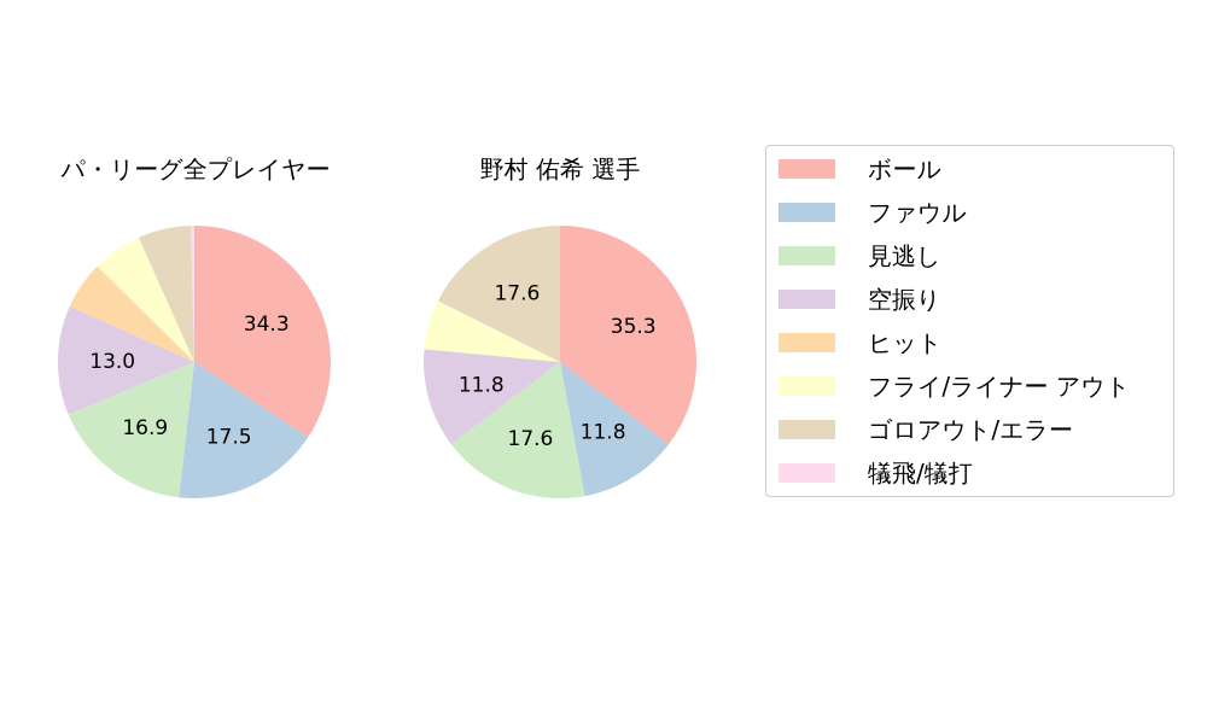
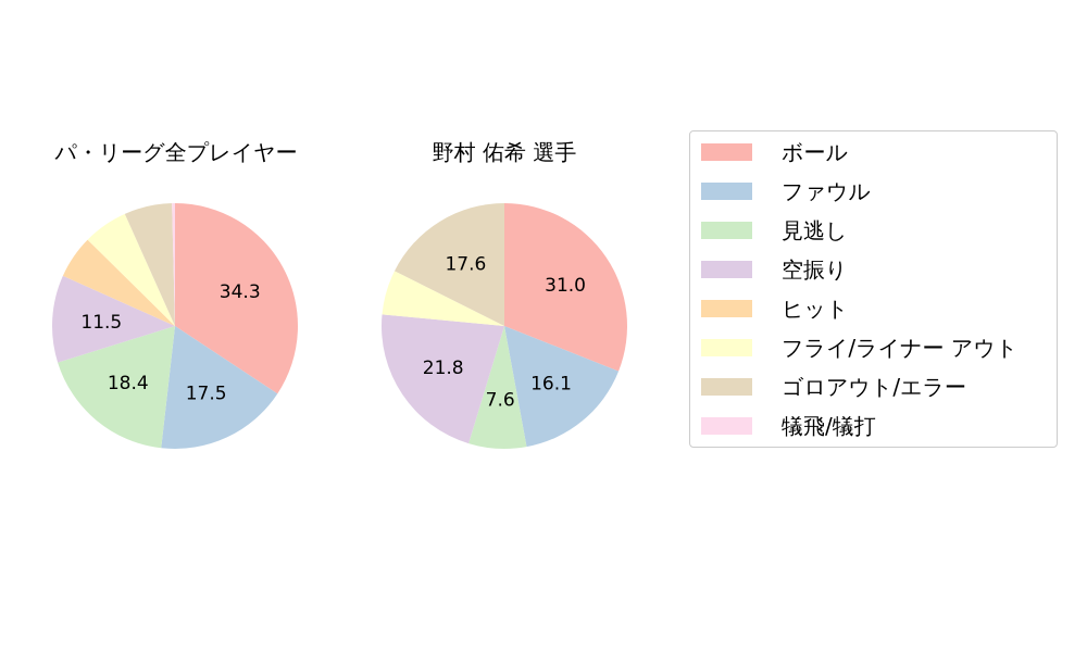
パ・リーグ全プレイヤー/見逃し: 16.9 -> 18.4
パ・リーグ全プレイヤー/空振り: 13.0 -> 11.5
野村 佑希 選手/ボール: 35.3 -> 31.0
野村 佑希 選手/ファウル: 11.8 -> 16.1
野村 佑希 選手/見逃し: 17.6 -> 7.6
野村 佑希 選手/空振り: 11.8 -> 21.8
